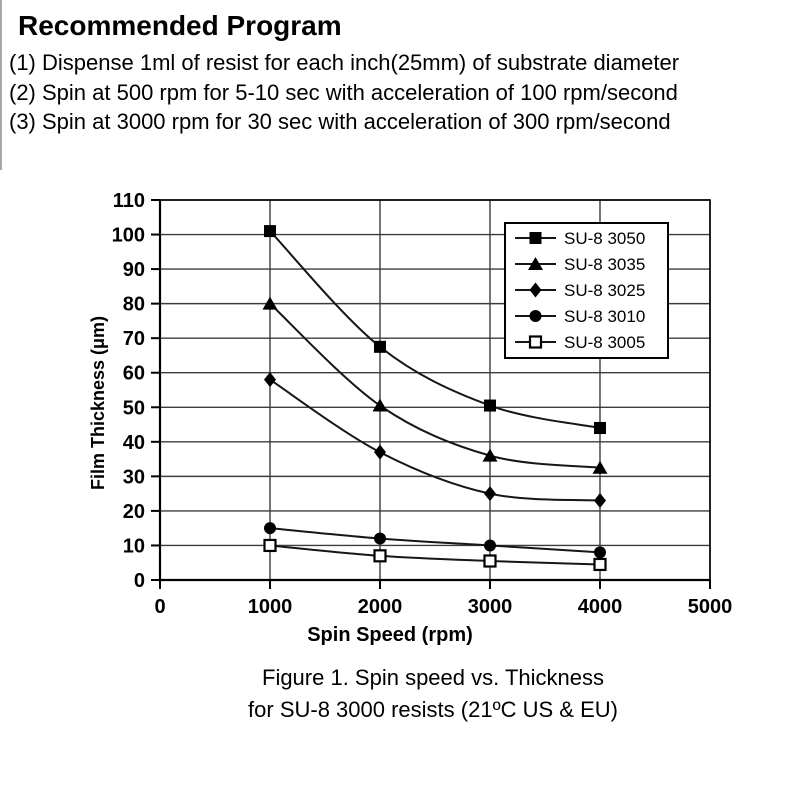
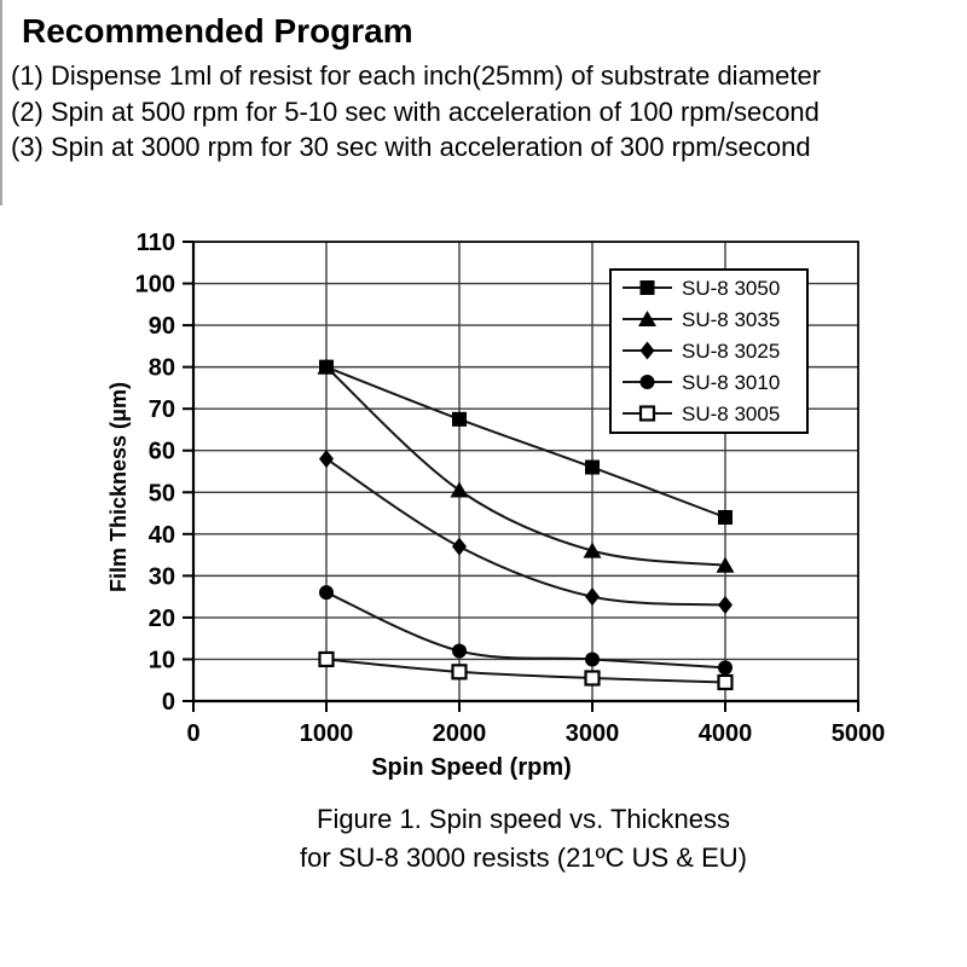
SU-8 3050/1000: 101 -> 80
SU-8 3010/1000: 15 -> 26
SU-8 3050/3000: 50 -> 56
